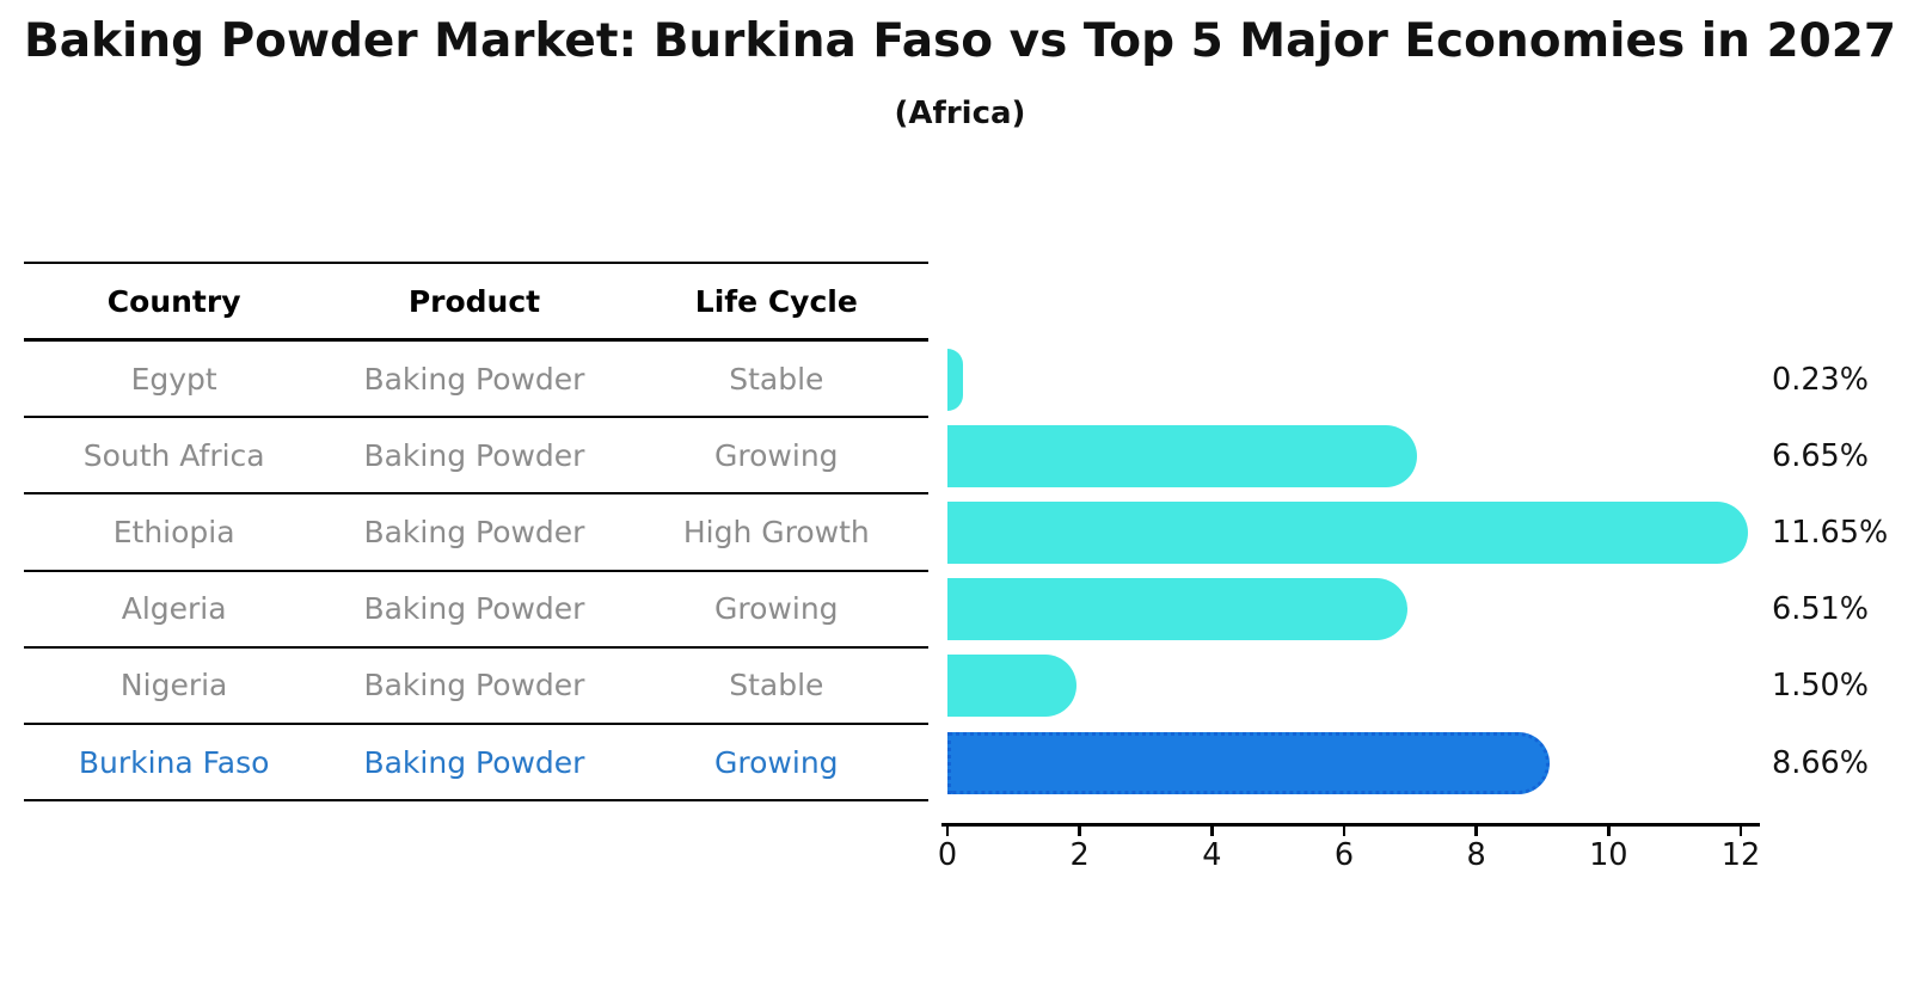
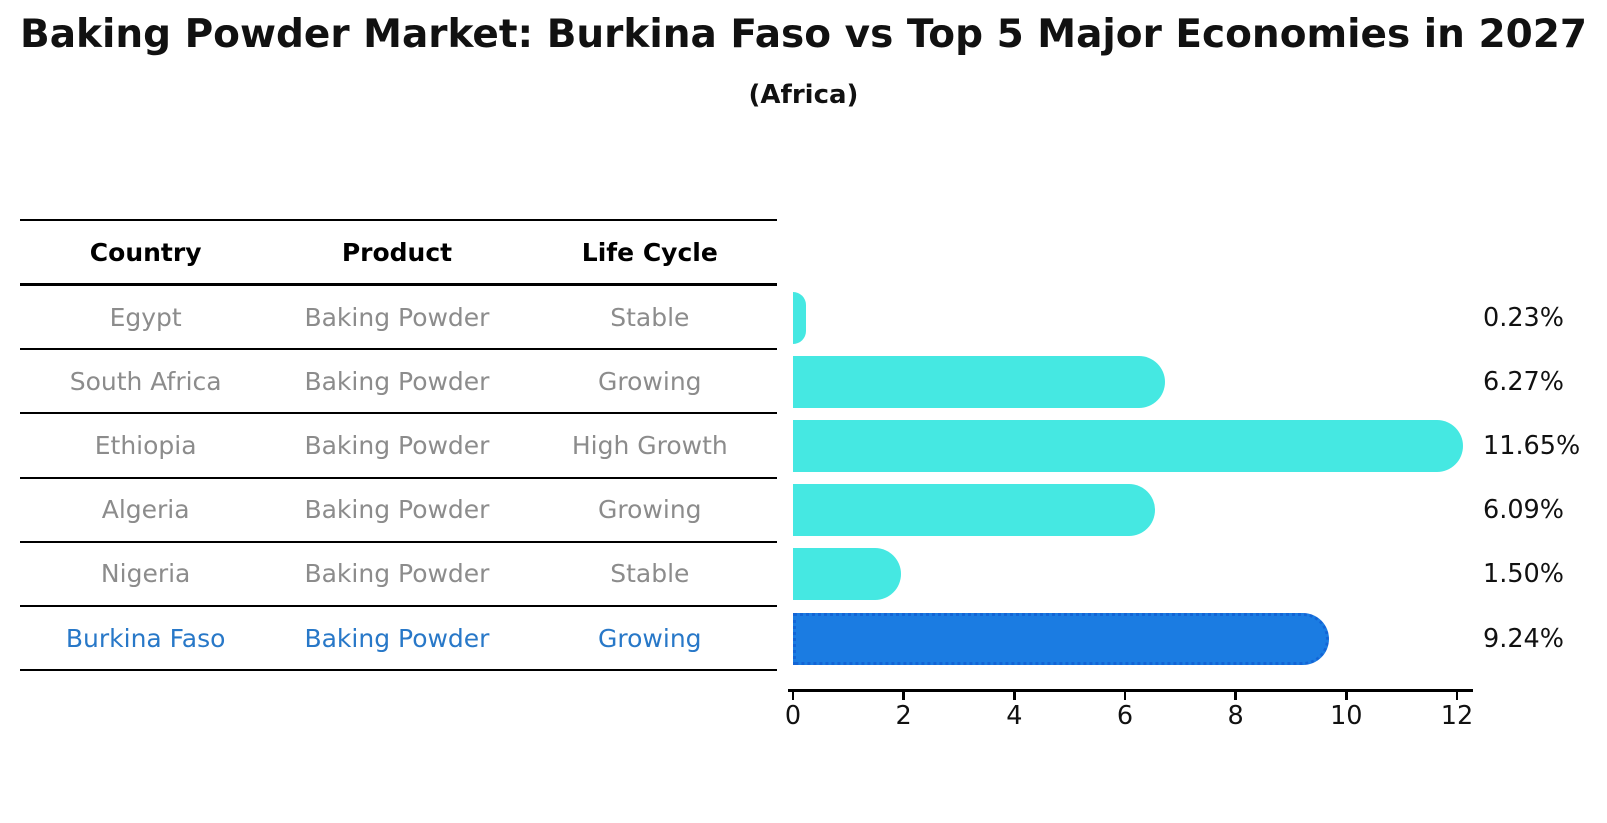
South Africa: 6.65% -> 6.27%
Algeria: 6.51% -> 6.09%
Burkina Faso: 8.66% -> 9.24%
